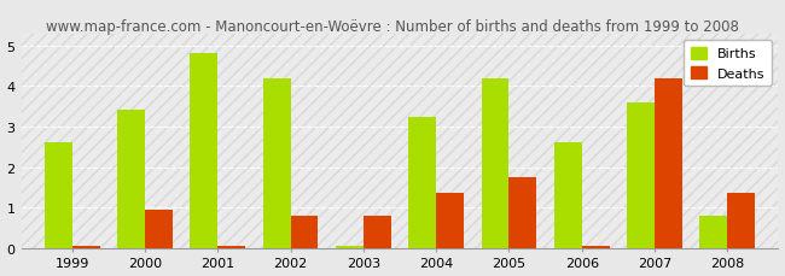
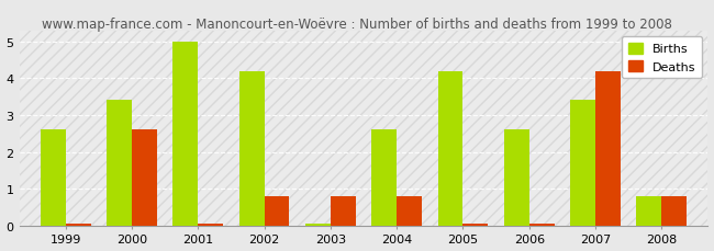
Deaths/2000: 0.95 -> 2.60
Births/2001: 4.80 -> 5.00
Births/2004: 3.25 -> 2.60
Deaths/2004: 1.35 -> 0.80
Deaths/2005: 1.75 -> 0.05
Births/2007: 3.60 -> 3.40
Deaths/2008: 1.35 -> 0.80
